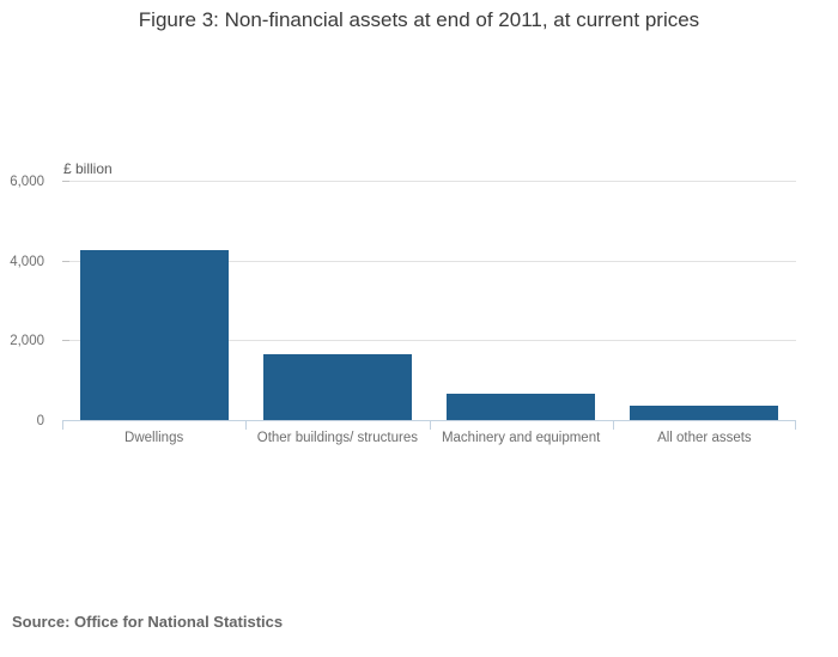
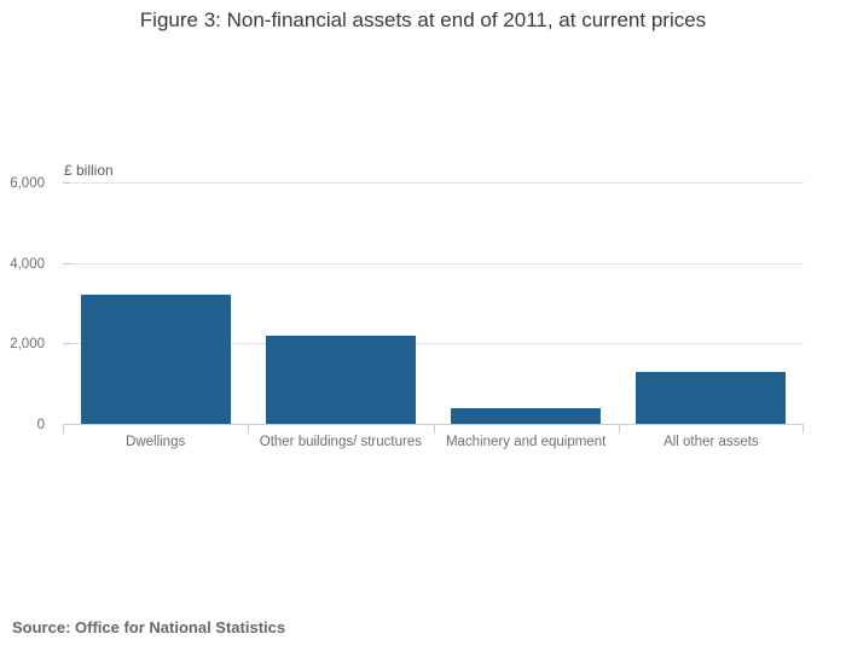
Dwellings: 4300 -> 3200
Other buildings/ structures: 1600 -> 2200
Machinery and equipment: 600 -> 400
All other assets: 400 -> 1300
